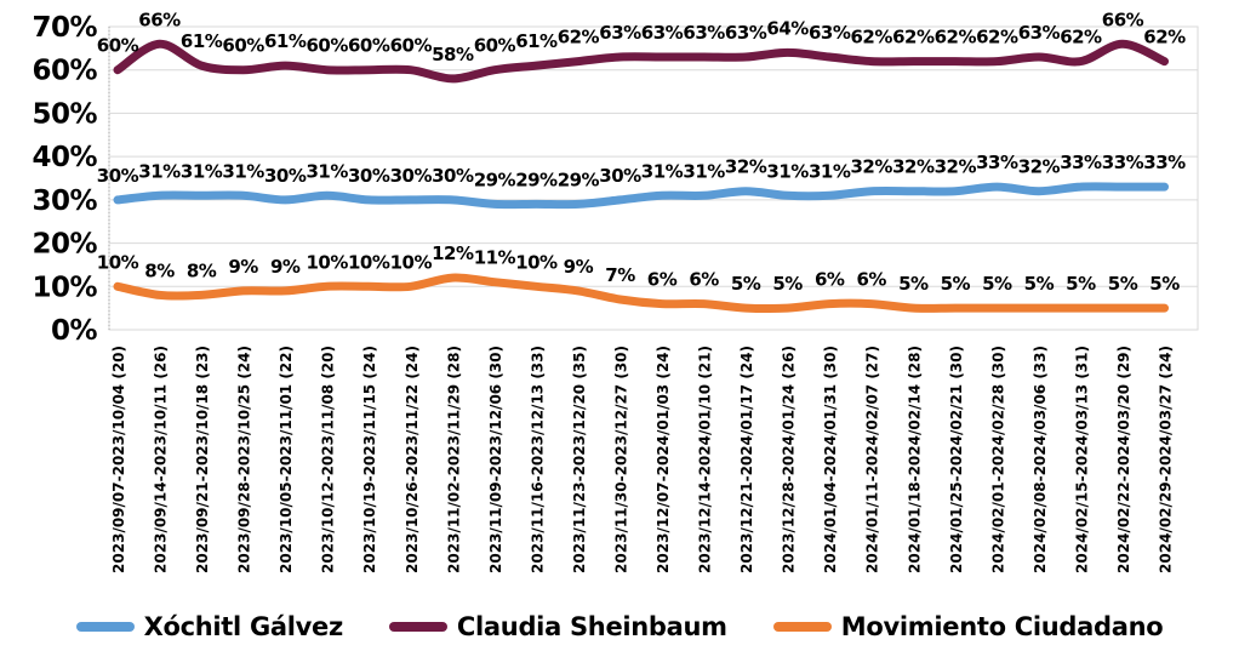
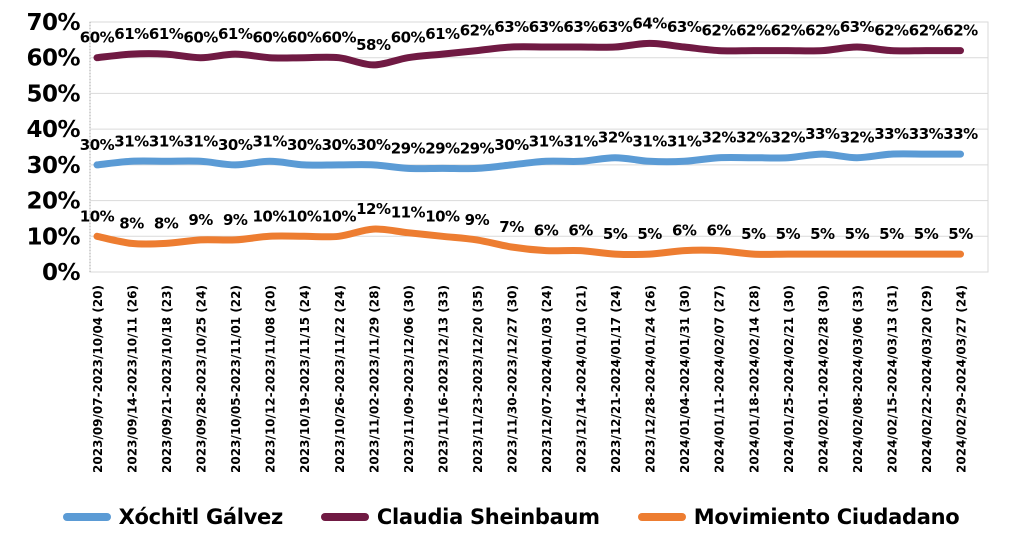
Claudia Sheinbaum/2023/09/14-2023/10/11 (26): 66% -> 61%
Claudia Sheinbaum/2024/02/22-2024/03/20 (29): 66% -> 62%
